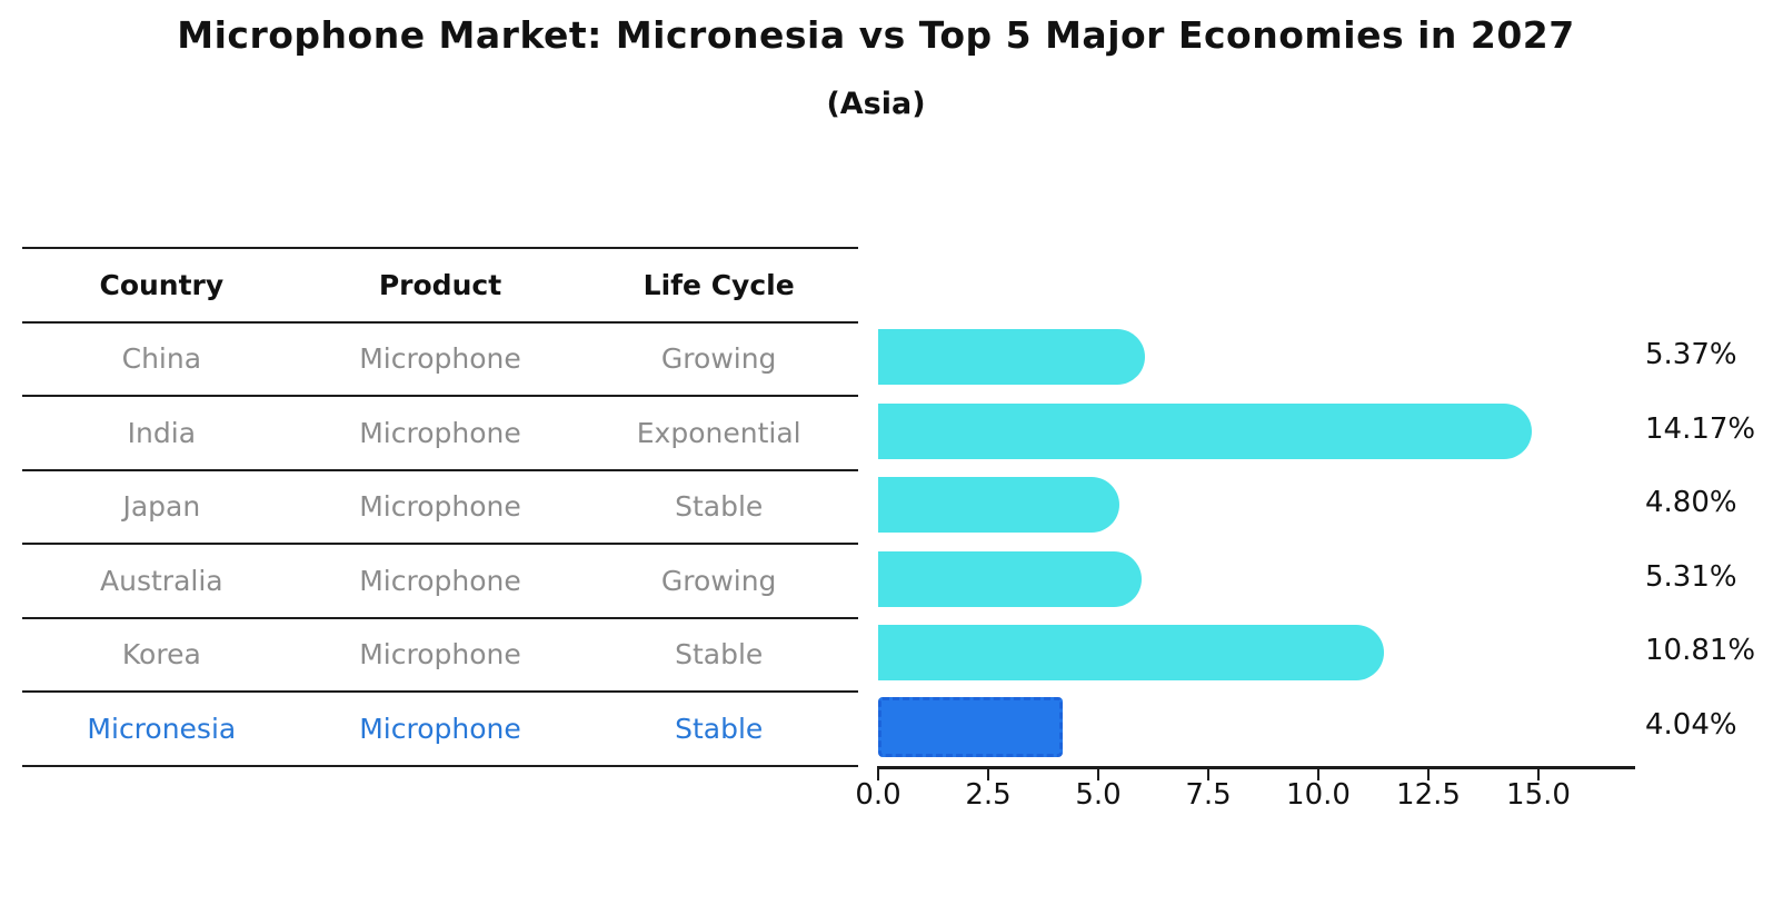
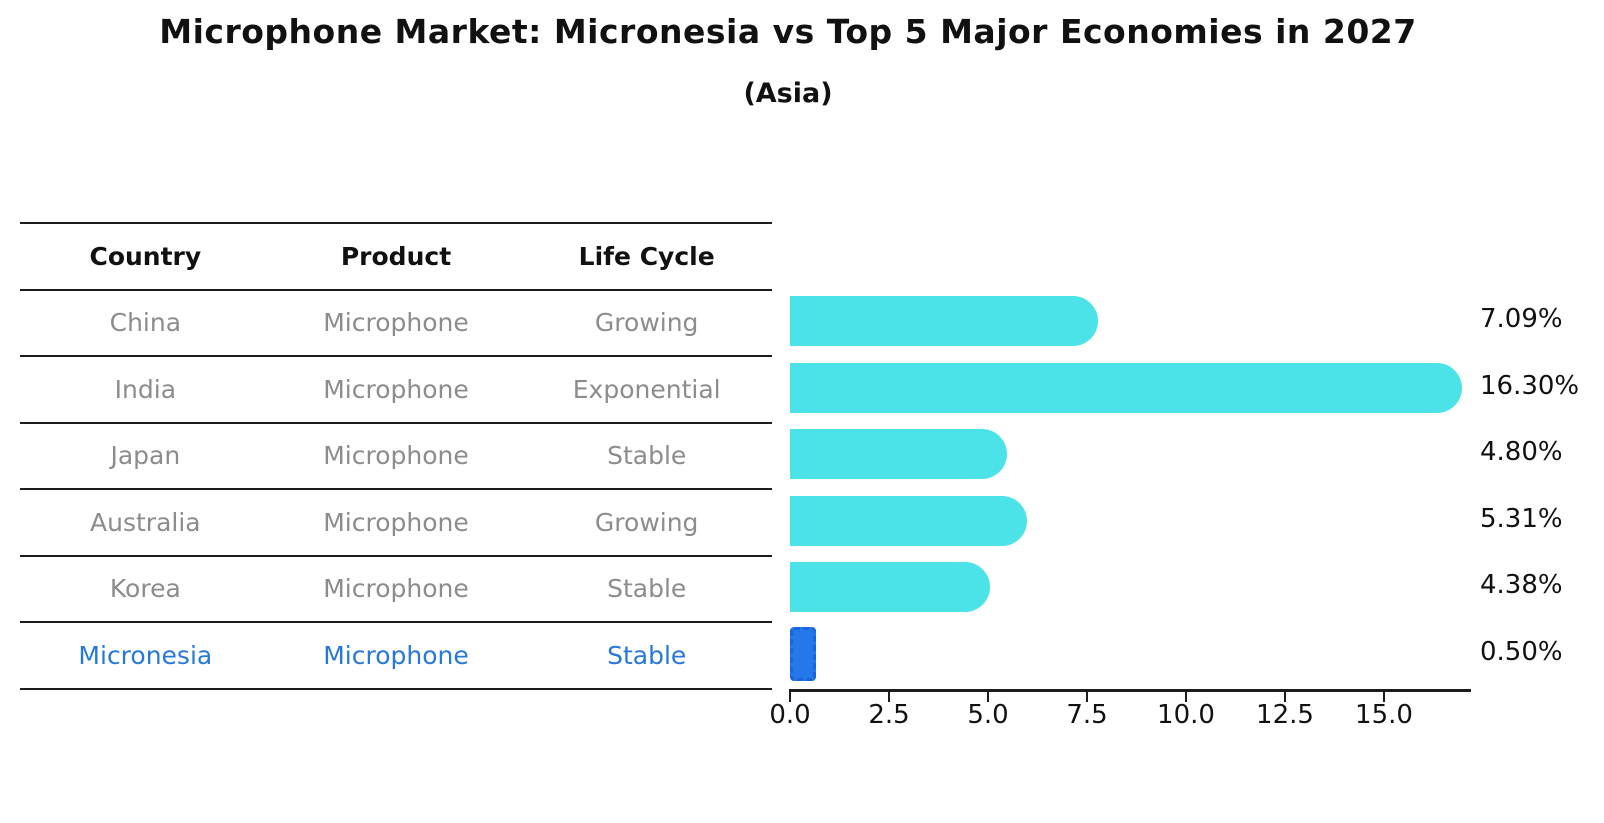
China: 5.37% -> 7.09%
India: 14.17% -> 16.30%
Korea: 10.81% -> 4.38%
Micronesia: 4.04% -> 0.50%
